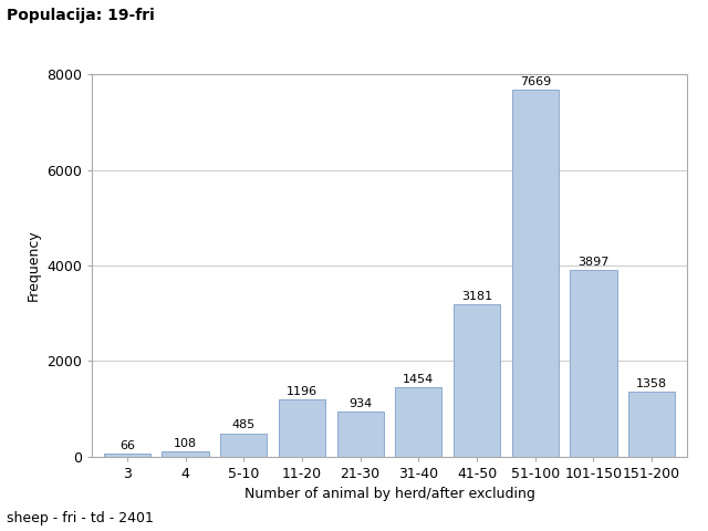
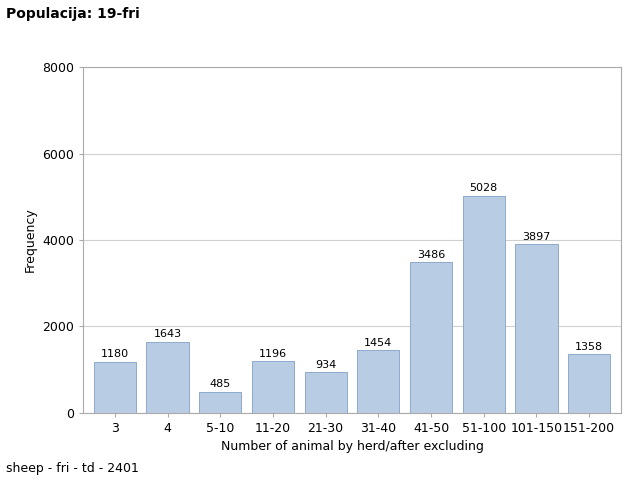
3: 66 -> 1180
4: 108 -> 1643
41-50: 3181 -> 3486
51-100: 7669 -> 5028
